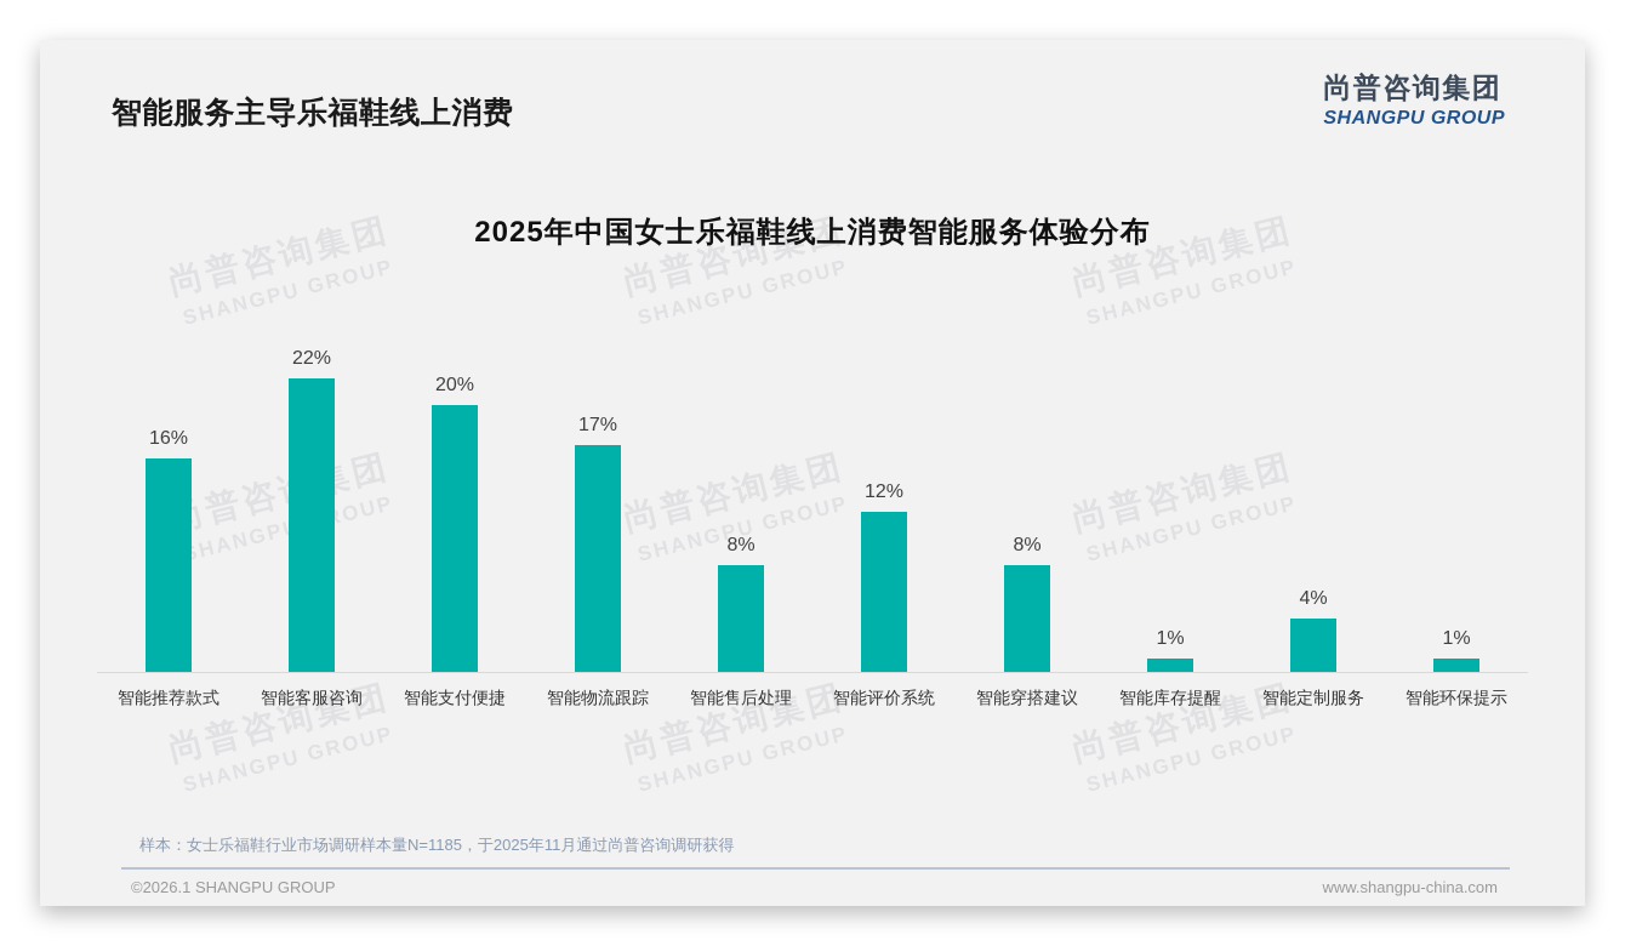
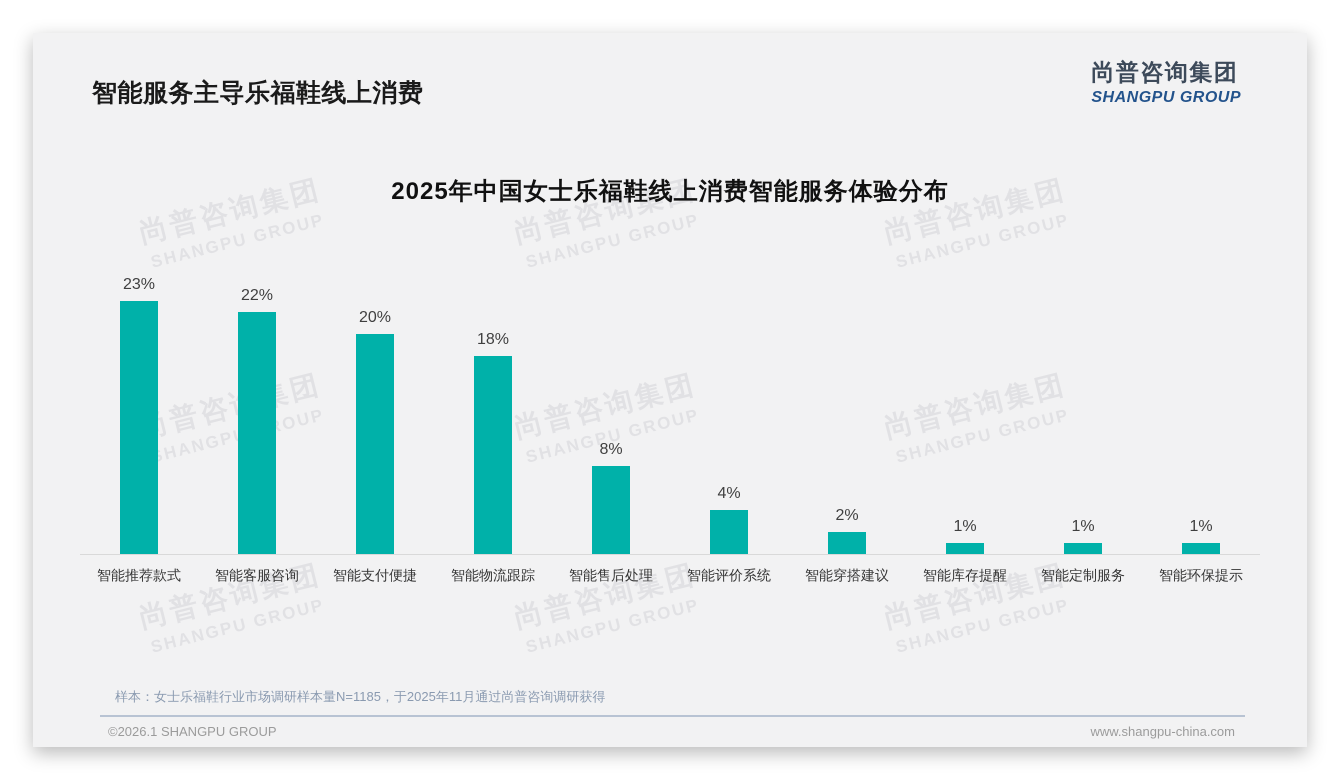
智能推荐款式: 16% -> 23%
智能物流跟踪: 17% -> 18%
智能评价系统: 12% -> 4%
智能穿搭建议: 8% -> 2%
智能定制服务: 4% -> 1%
